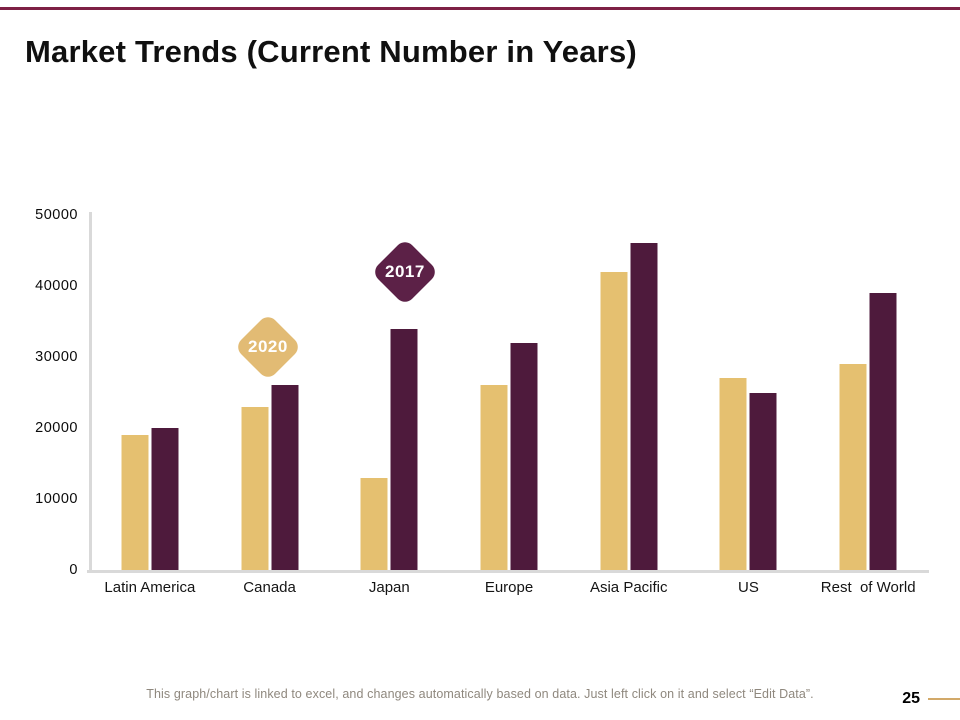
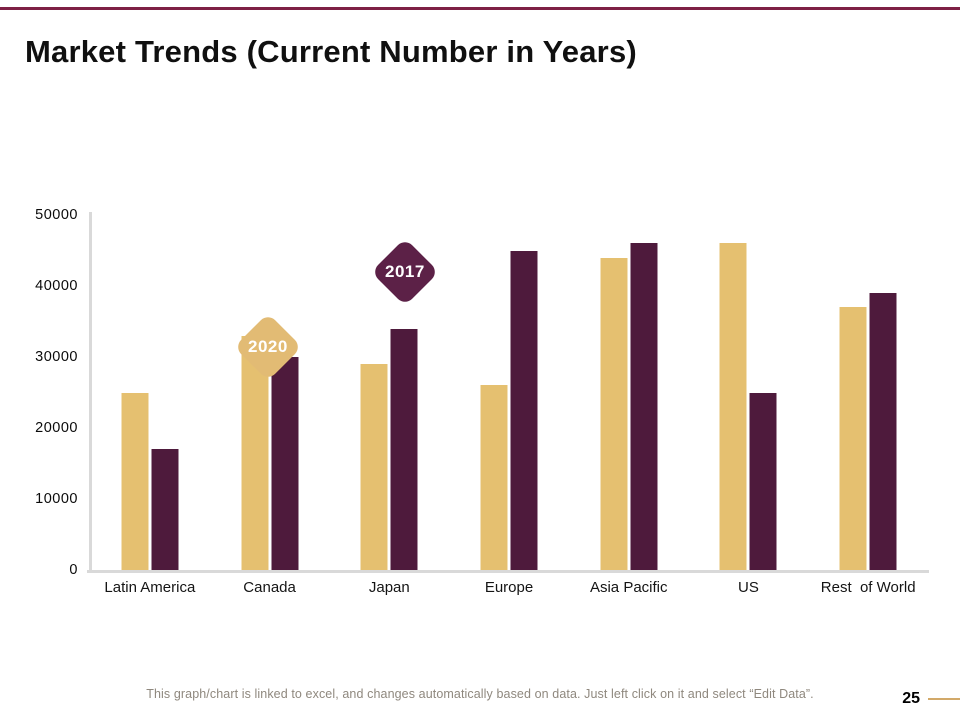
2020/Latin America: 19000 -> 25000
2017/Latin America: 20000 -> 17000
2020/Canada: 23000 -> 33000
2017/Canada: 26000 -> 30000
2020/Japan: 13000 -> 29000
2017/Europe: 32000 -> 45000
2020/Asia Pacific: 42000 -> 44000
2020/US: 27000 -> 46000
2020/Rest of World: 29000 -> 37000
